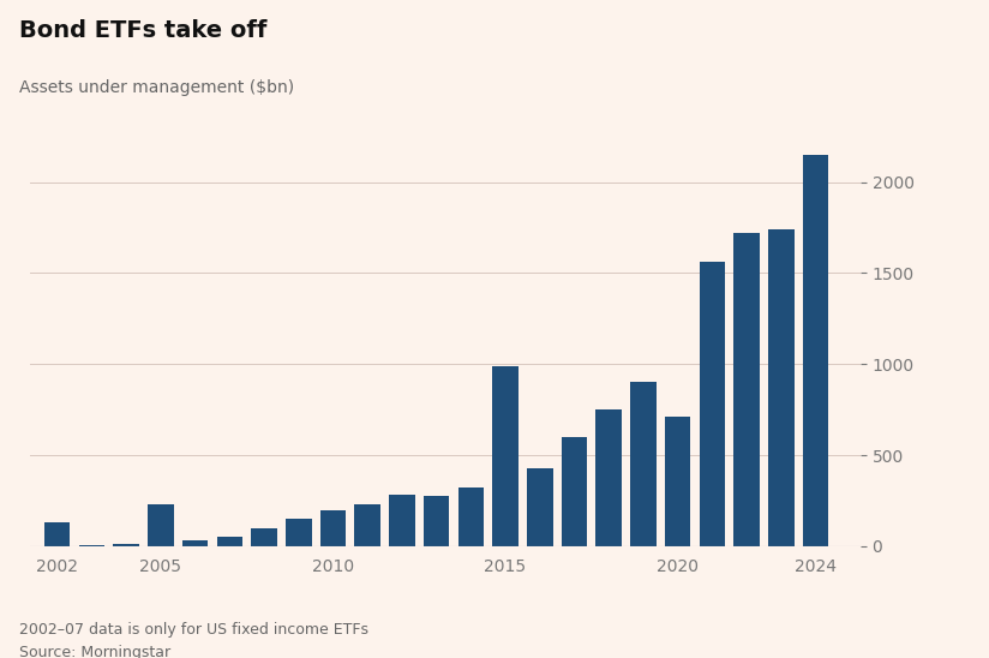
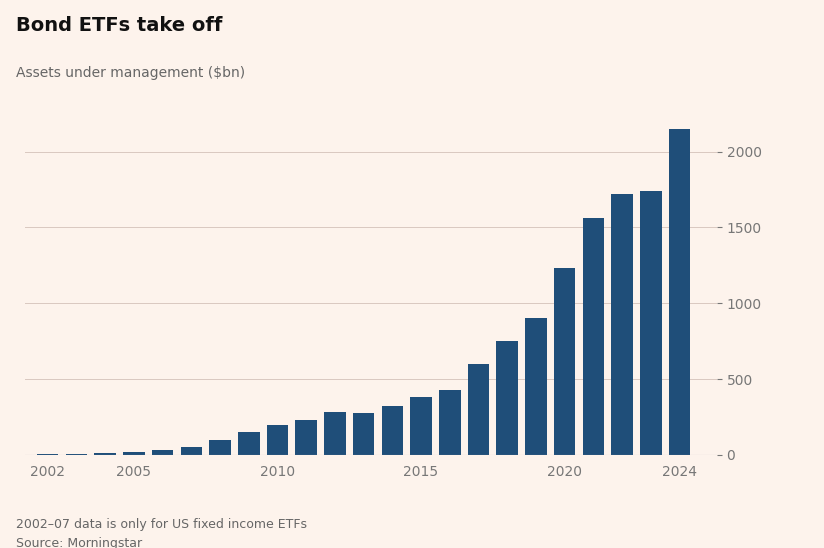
2002: 130 -> 0
2005: 230 -> 20
2015: 990 -> 380
2020: 710 -> 1230
